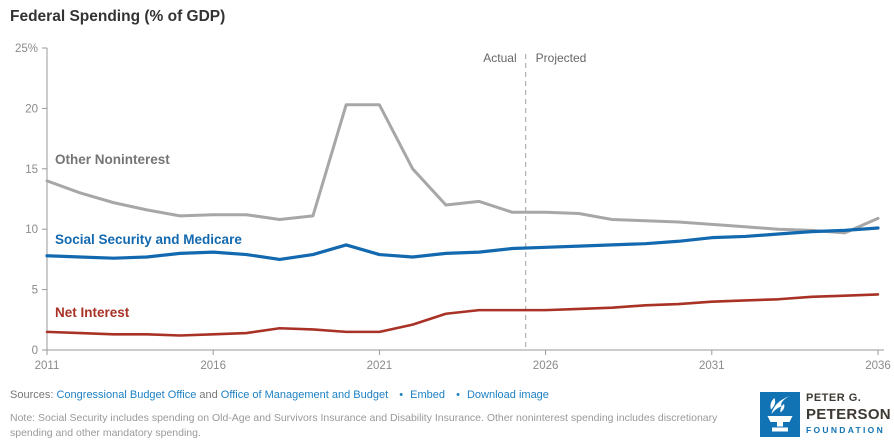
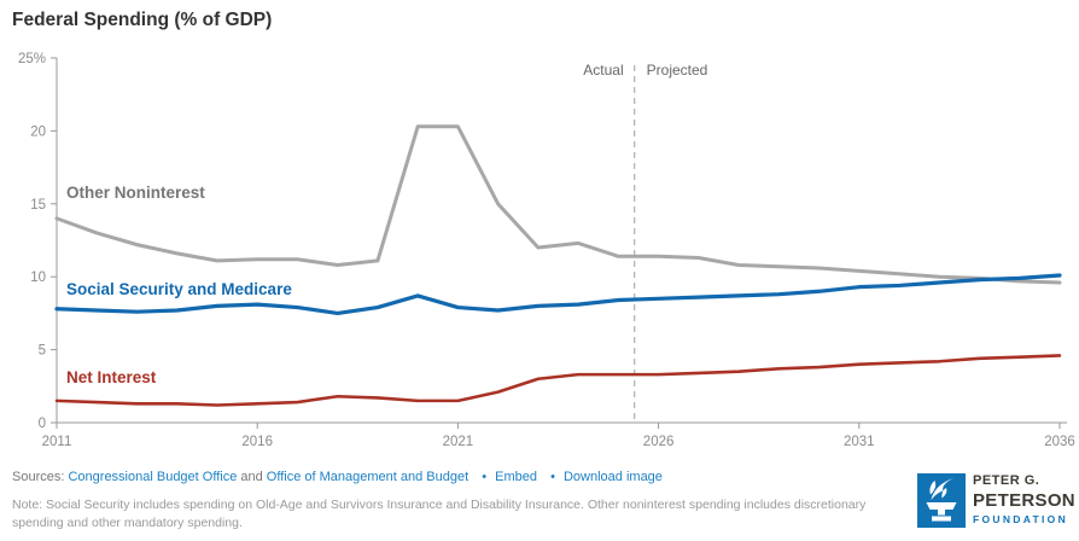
Other Noninterest/2036: 10.9% -> 9.6%
